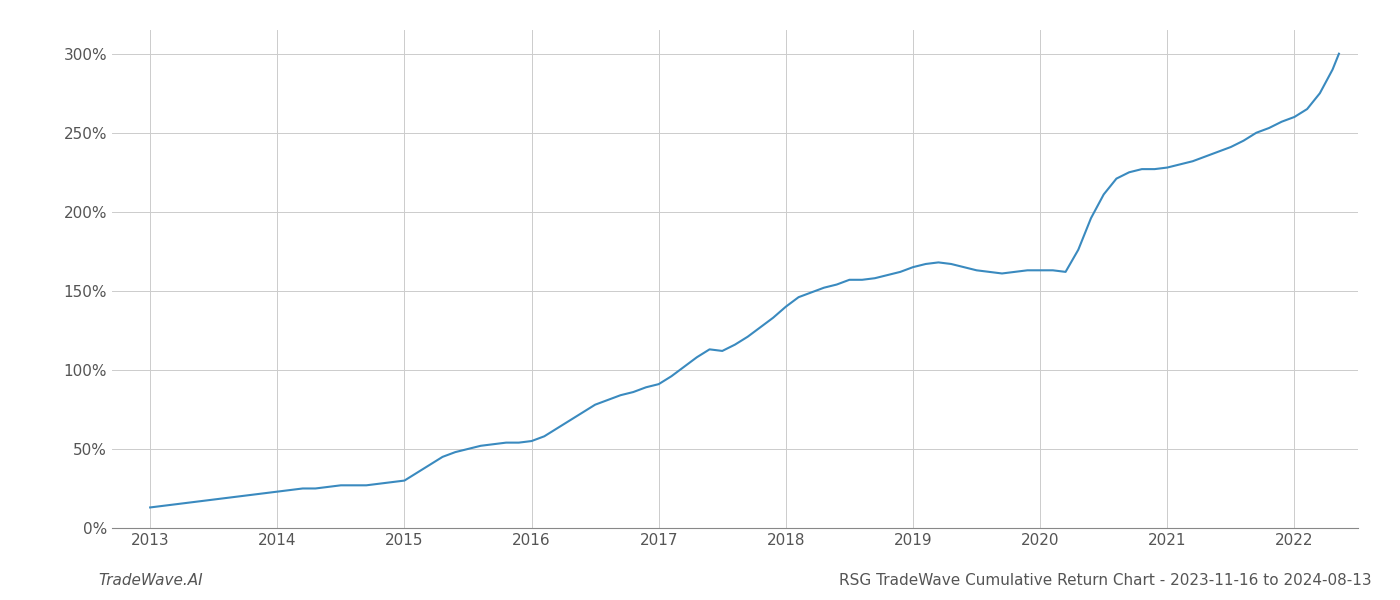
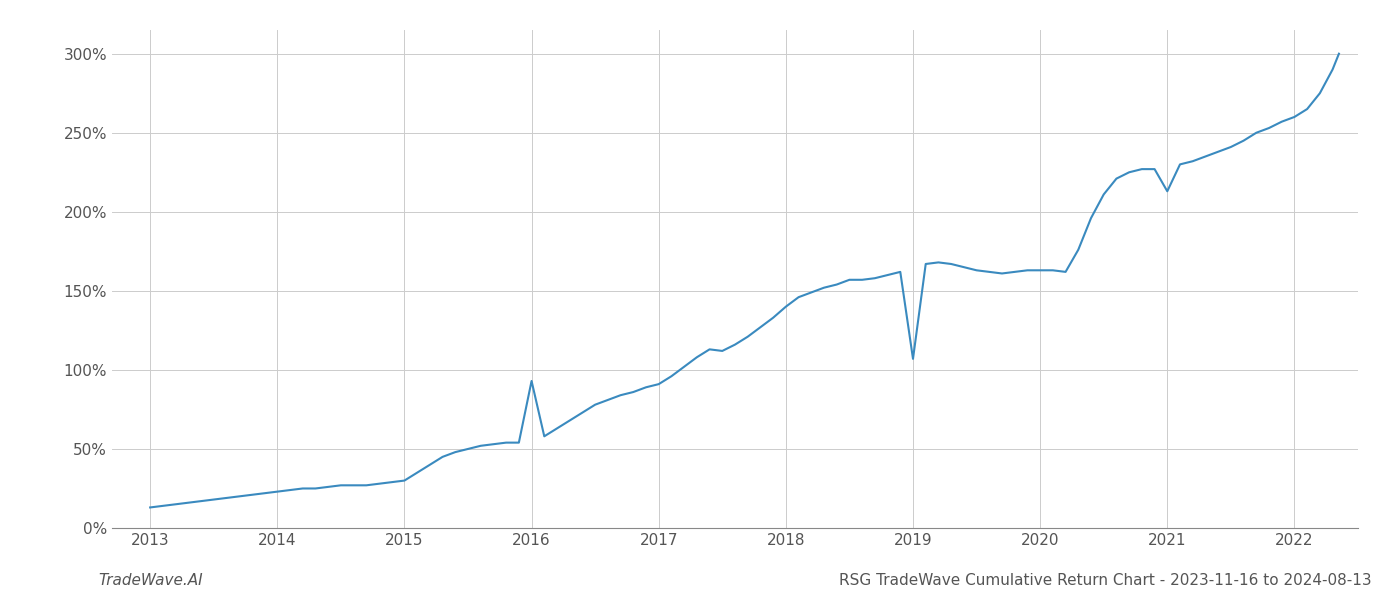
2016: 55% -> 93%
2019: 165% -> 107%
2021: 228% -> 213%
